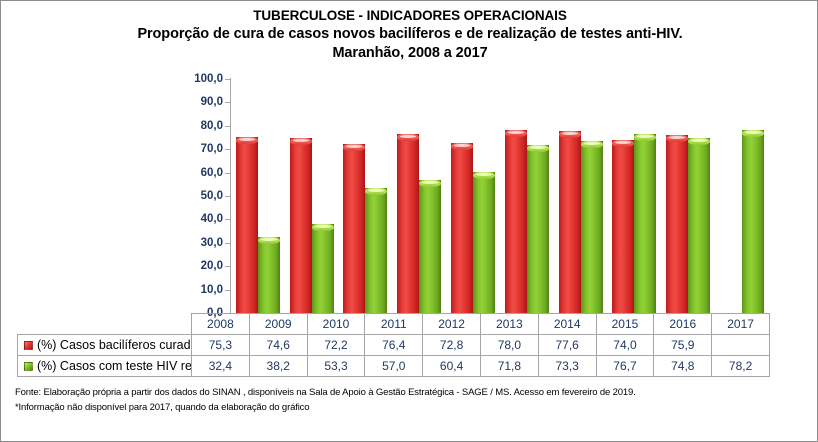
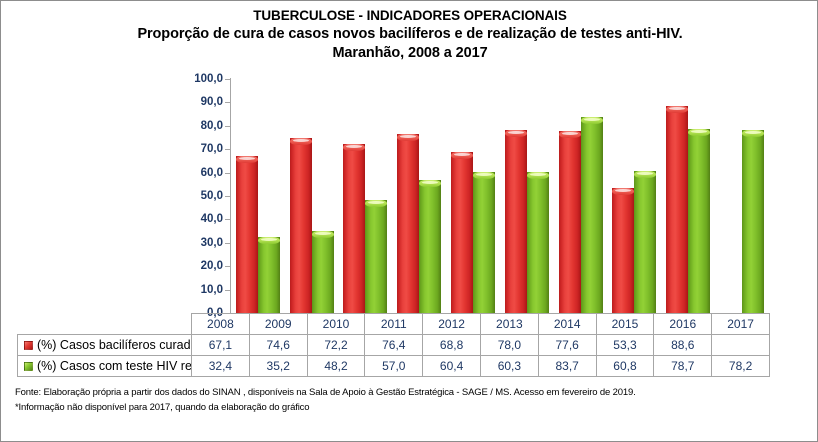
(%) Casos bacilíferos curados*/2008: 75,3 -> 67,1
(%) Casos com teste HIV realizado/2009: 38,2 -> 35,2
(%) Casos com teste HIV realizado/2010: 53,3 -> 48,2
(%) Casos bacilíferos curados*/2012: 72,8 -> 68,8
(%) Casos com teste HIV realizado/2013: 71,8 -> 60,3
(%) Casos com teste HIV realizado/2014: 73,3 -> 83,7
(%) Casos bacilíferos curados*/2015: 74,0 -> 53,3
(%) Casos com teste HIV realizado/2015: 76,7 -> 60,8
(%) Casos bacilíferos curados*/2016: 75,9 -> 88,6
(%) Casos com teste HIV realizado/2016: 74,8 -> 78,7
